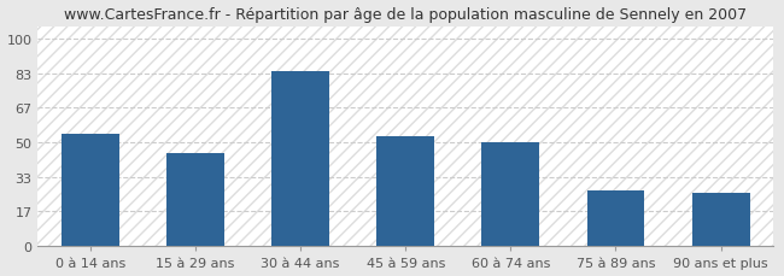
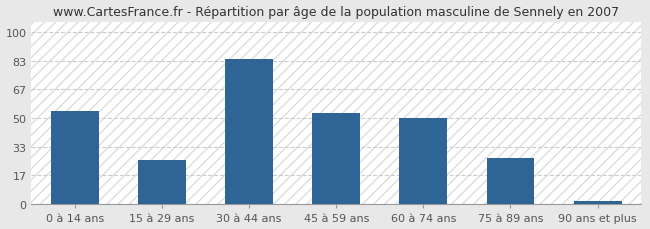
15 à 29 ans: 45 -> 26
90 ans et plus: 26 -> 2
